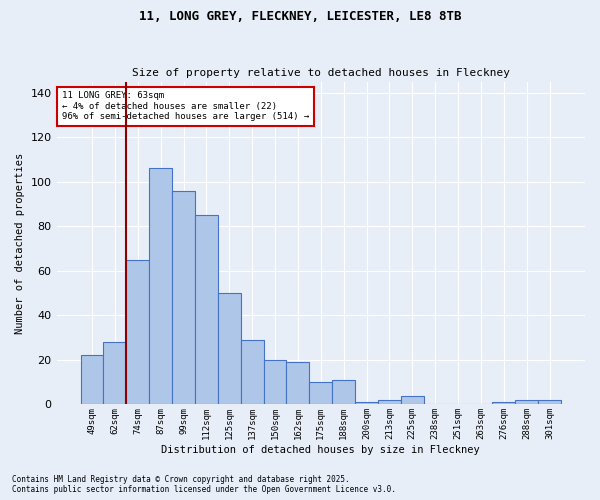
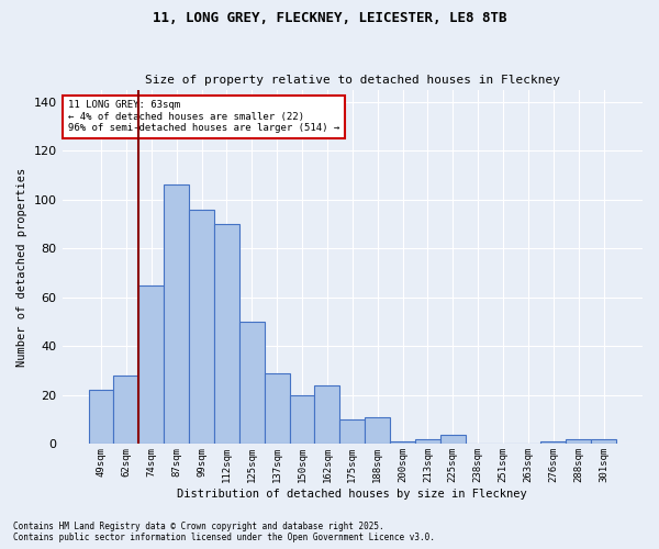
112sqm: 85 -> 90
162sqm: 19 -> 24
